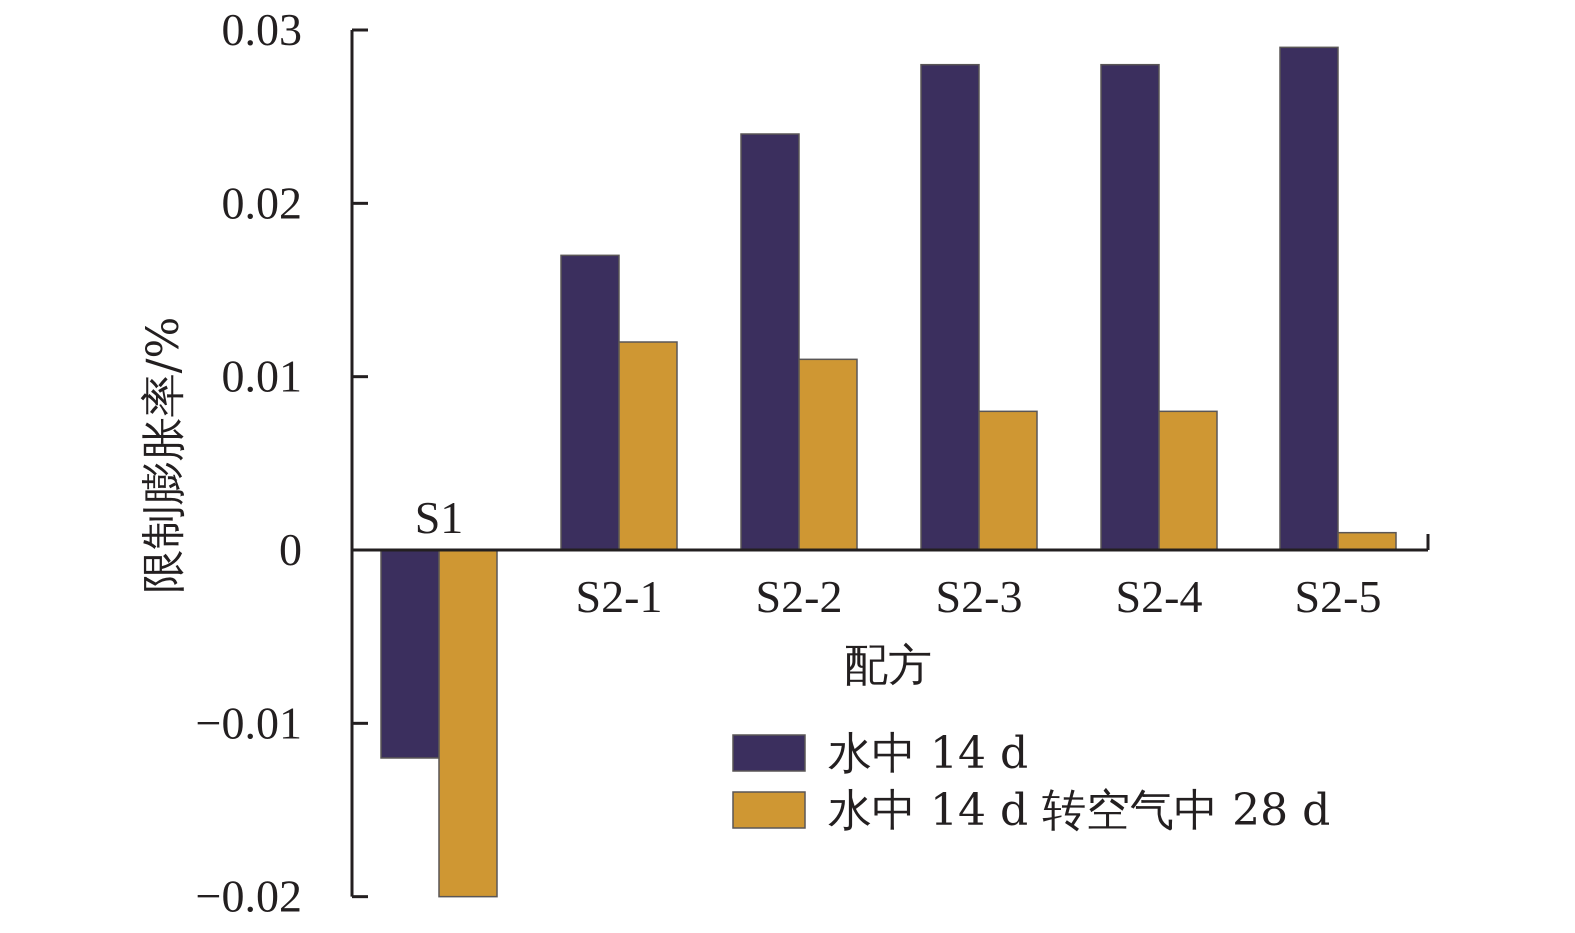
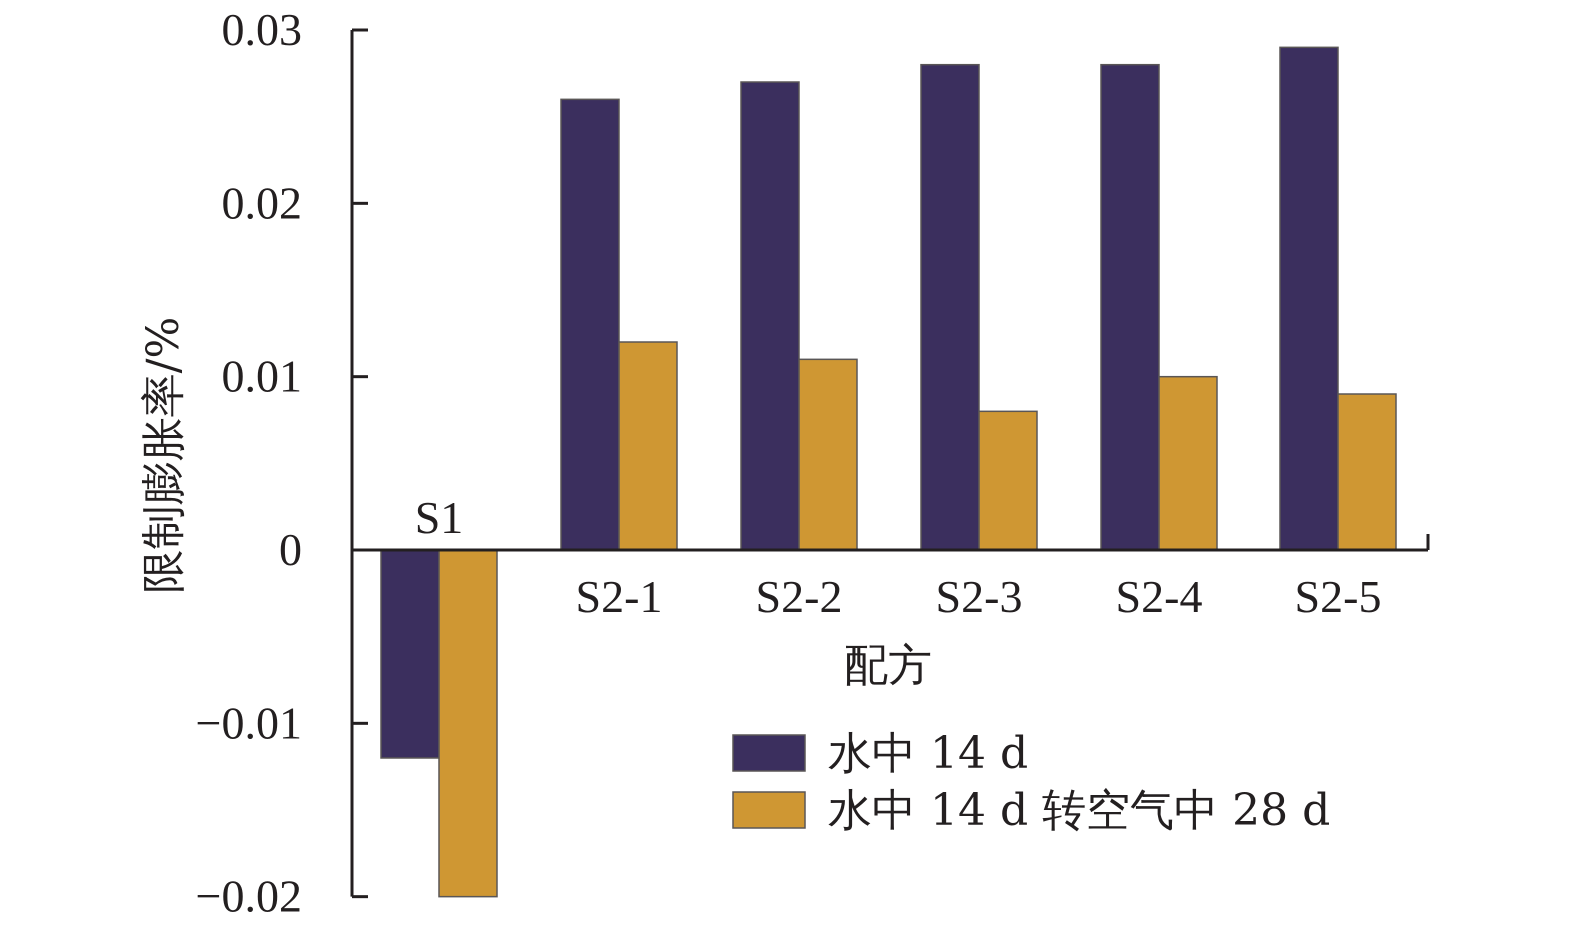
水中 14 d/S2-1: 0.017 -> 0.026
水中 14 d/S2-2: 0.024 -> 0.027
水中 14 d 转空气中 28 d/S2-4: 0.008 -> 0.010
水中 14 d 转空气中 28 d/S2-5: 0.001 -> 0.009
